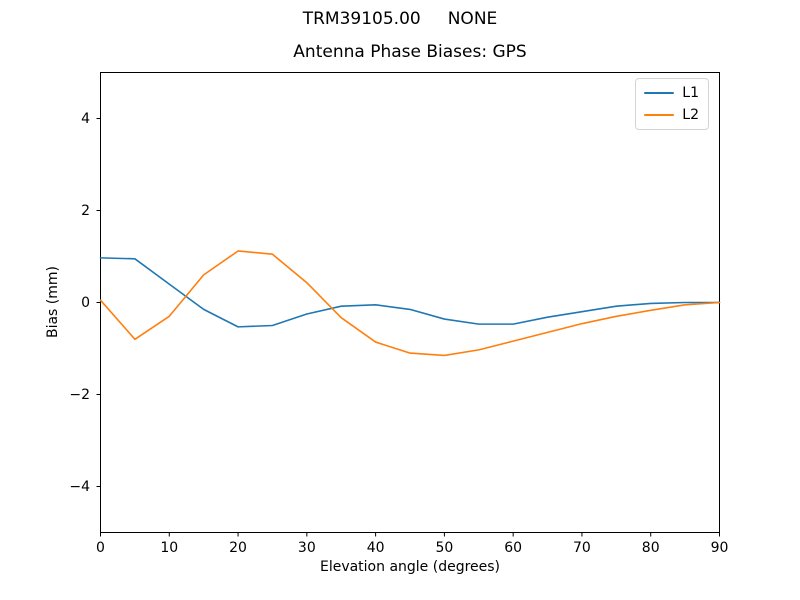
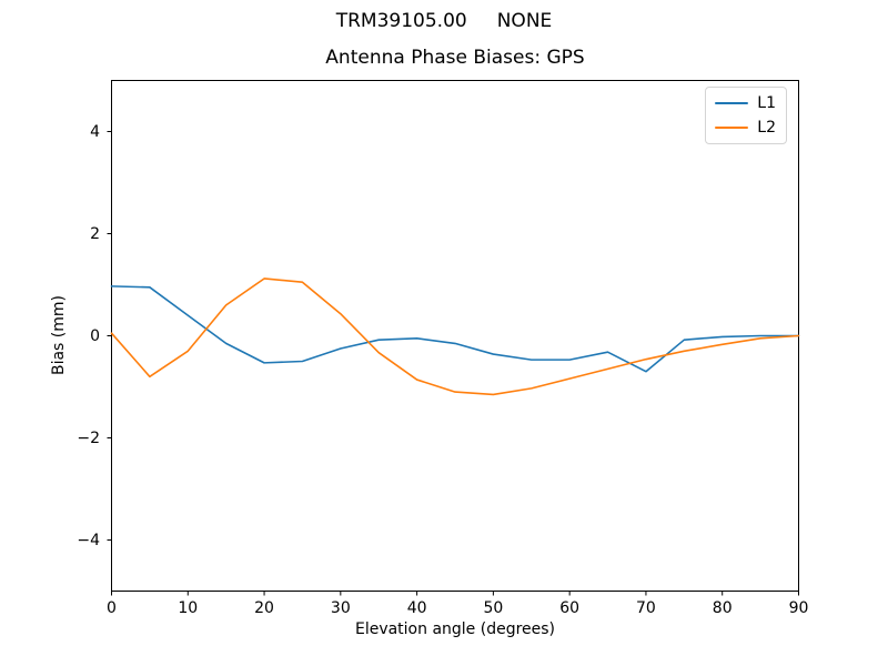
L1/70: -0.2 -> -0.7
